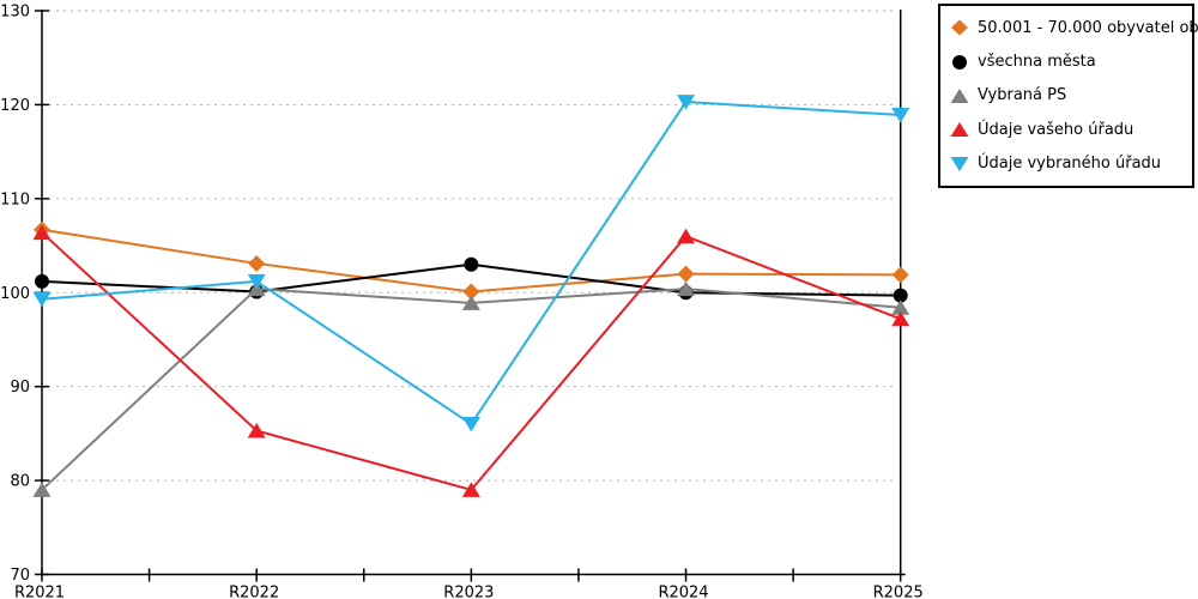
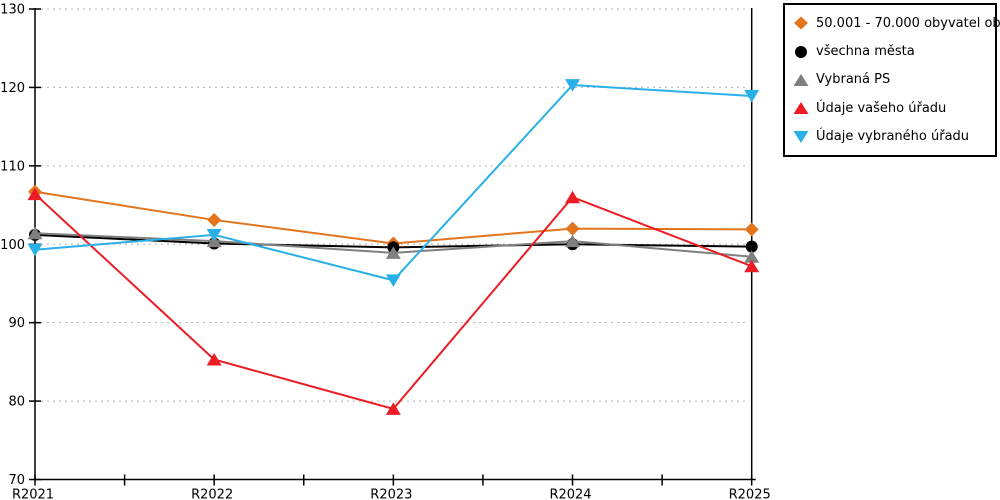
Vybraná PS/R2021: 79 -> 101
všechna města/R2023: 103 -> 100
Údaje vybraného úřadu/R2023: 86 -> 95
